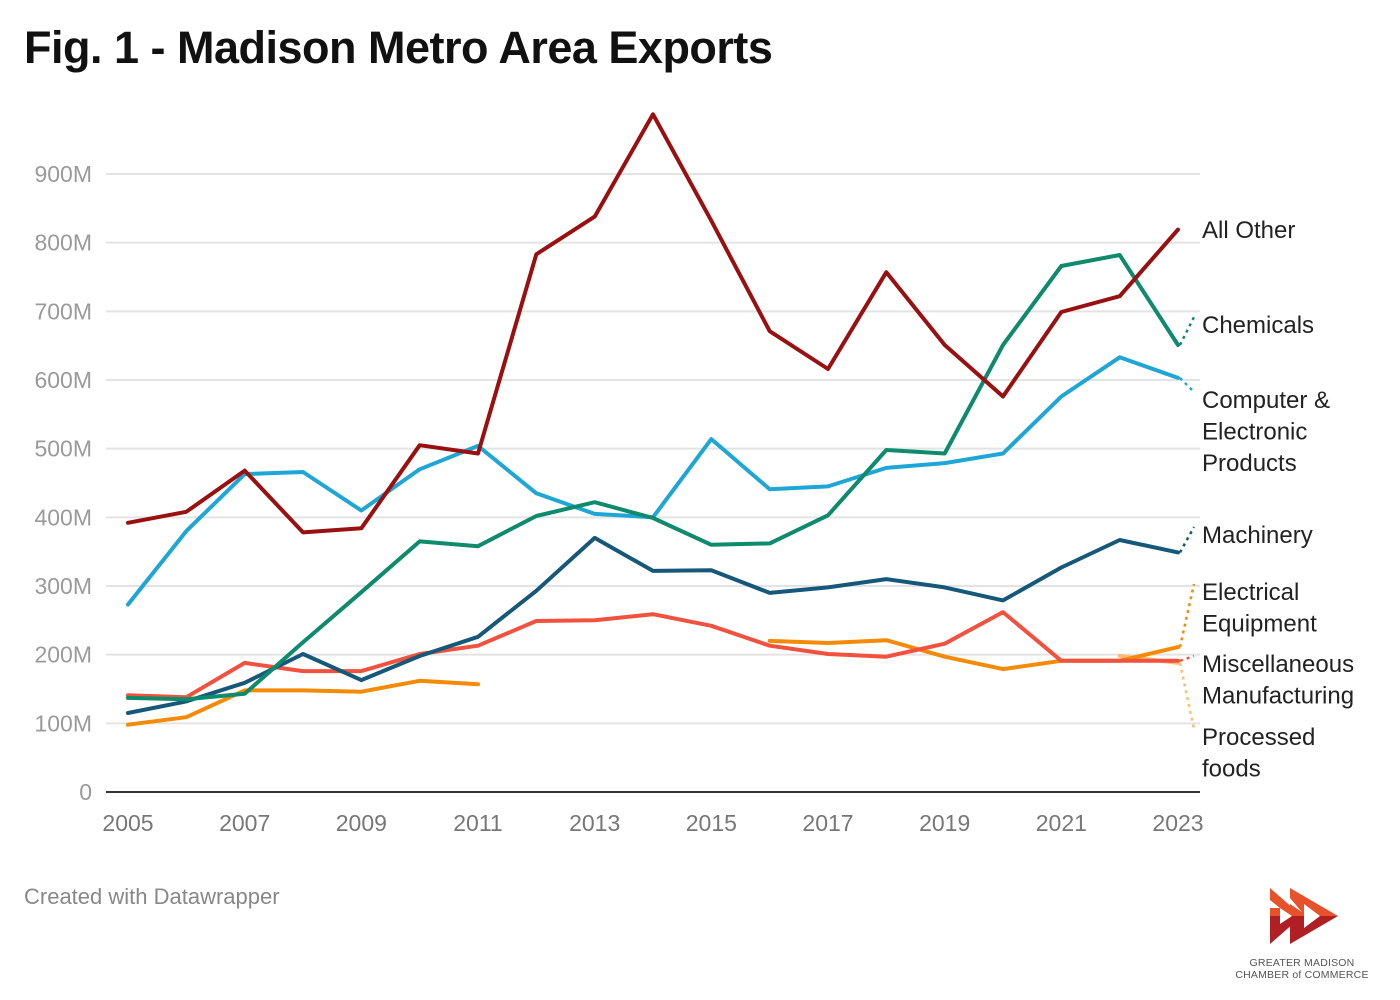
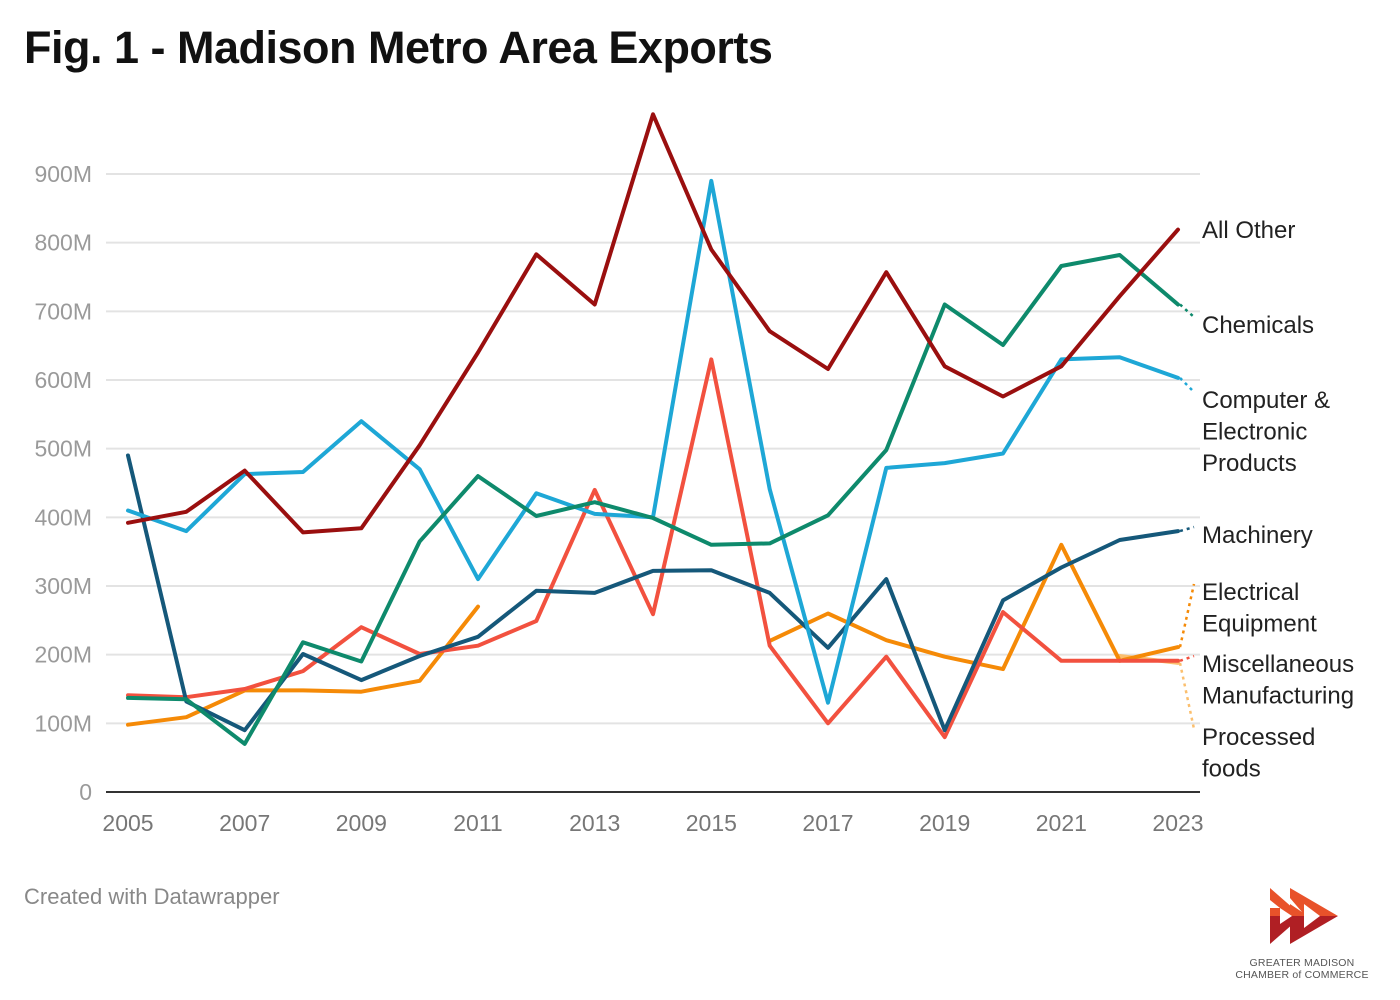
Computer & Electronic Products/2005: 270M -> 410M
Machinery/2005: 120M -> 490M
Chemicals/2007: 140M -> 70M
Machinery/2007: 160M -> 90M
Miscellaneous Manufacturing/2007: 190M -> 150M
Chemicals/2009: 290M -> 190M
Computer & Electronic Products/2009: 410M -> 540M
Miscellaneous Manufacturing/2009: 180M -> 240M
All Other/2011: 490M -> 640M
Chemicals/2011: 360M -> 460M
Computer & Electronic Products/2011: 500M -> 310M
Electrical Equipment/2011: 160M -> 270M
All Other/2013: 840M -> 710M
Machinery/2013: 370M -> 290M
Miscellaneous Manufacturing/2013: 250M -> 440M
All Other/2015: 830M -> 790M
Computer & Electronic Products/2015: 510M -> 890M
Miscellaneous Manufacturing/2015: 240M -> 630M
Computer & Electronic Products/2017: 440M -> 130M
Machinery/2017: 300M -> 210M
Electrical Equipment/2017: 220M -> 260M
Miscellaneous Manufacturing/2017: 200M -> 100M
All Other/2019: 650M -> 620M
Chemicals/2019: 490M -> 710M
Machinery/2019: 300M -> 90M
Miscellaneous Manufacturing/2019: 220M -> 80M
All Other/2021: 700M -> 620M
Computer & Electronic Products/2021: 580M -> 630M
Electrical Equipment/2021: 190M -> 360M
Chemicals/2023: 650M -> 710M
Machinery/2023: 350M -> 380M
